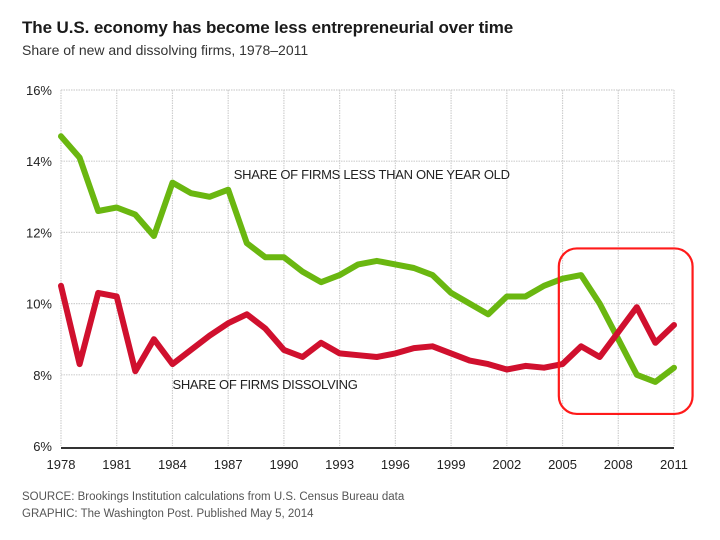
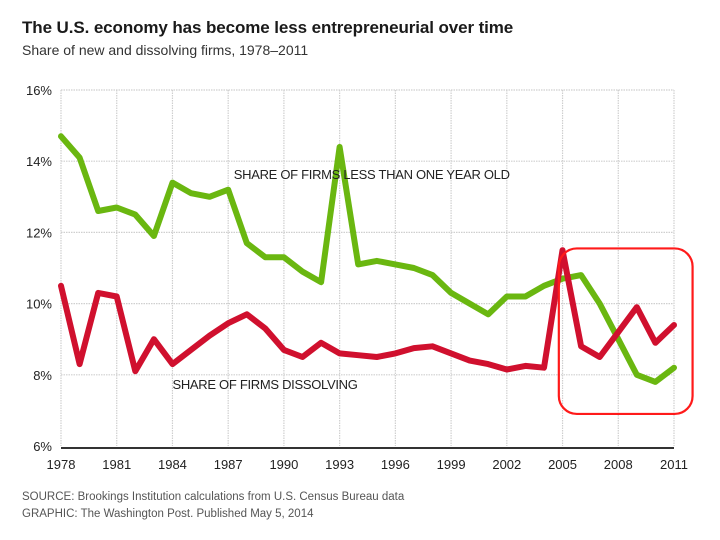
SHARE OF FIRMS LESS THAN ONE YEAR OLD/1993: 10.8% -> 14.4%
SHARE OF FIRMS DISSOLVING/2005: 8.3% -> 11.5%
